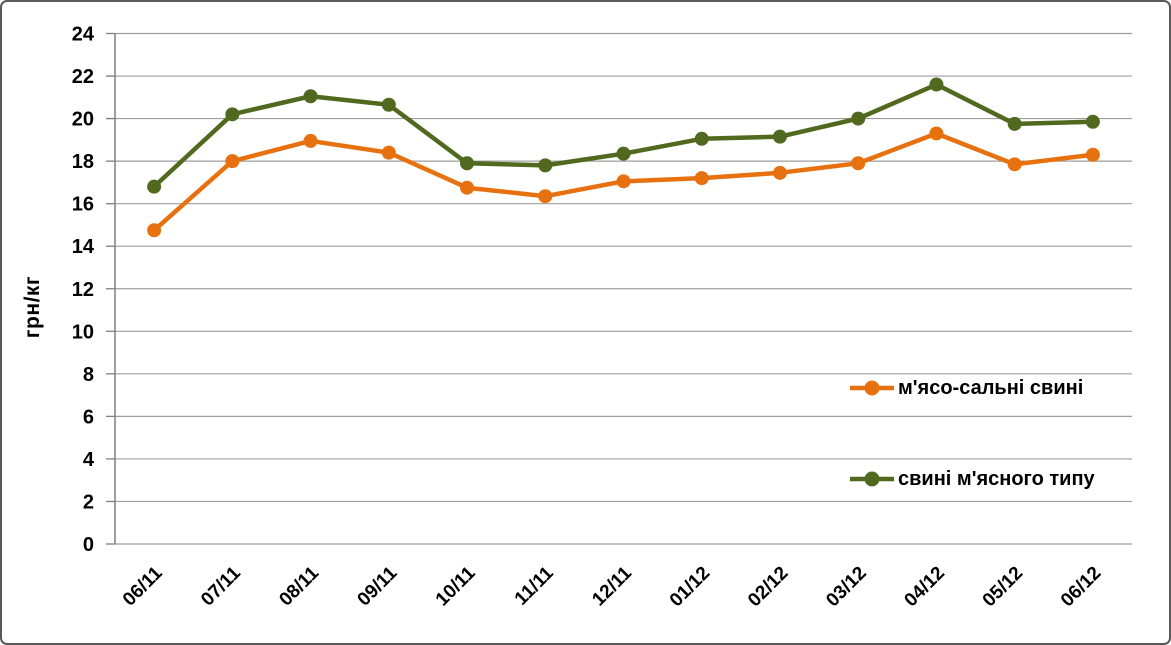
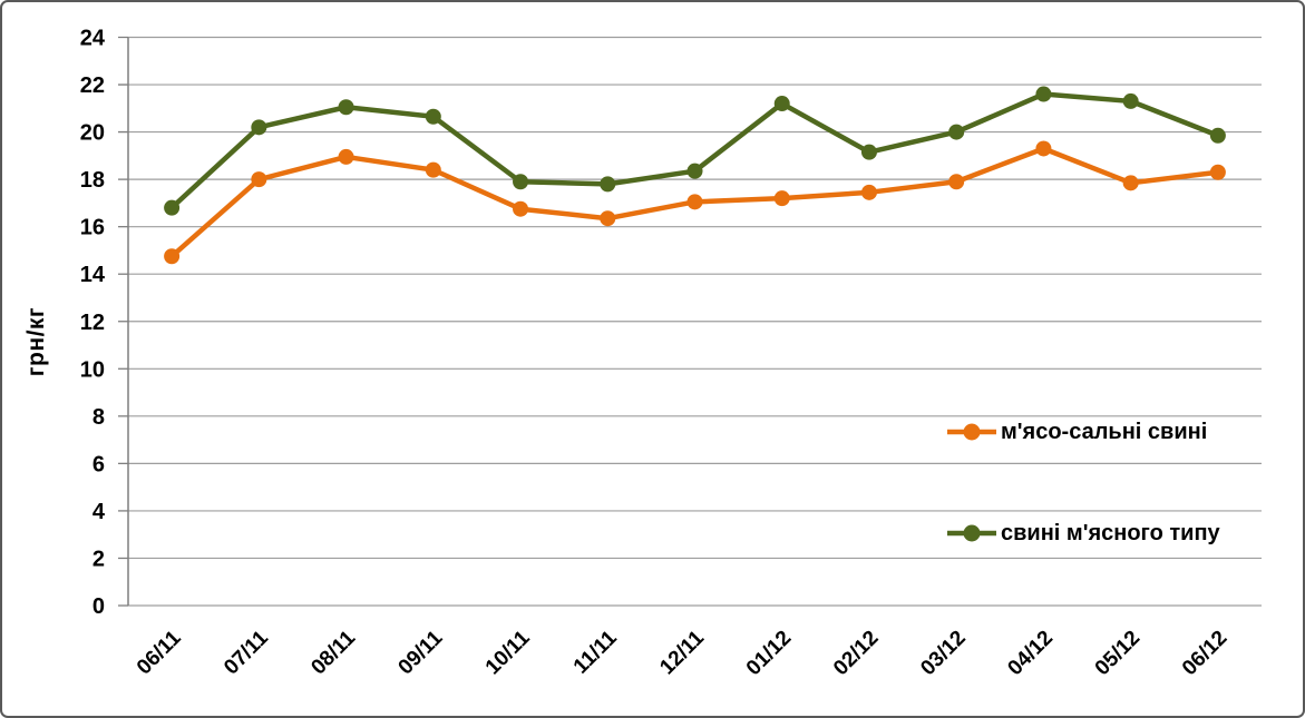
свині м'ясного типу/01/12: 19.1 -> 21.2
свині м'ясного типу/05/12: 19.8 -> 21.3
